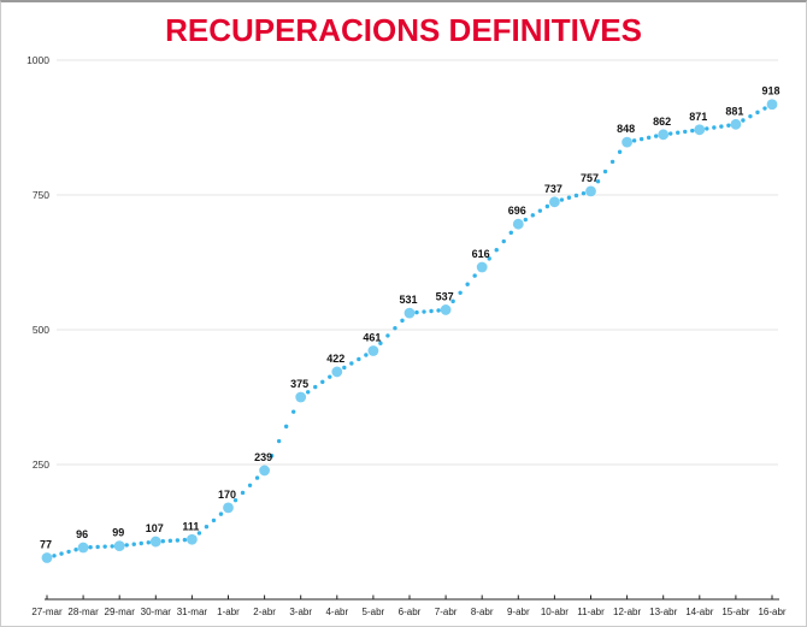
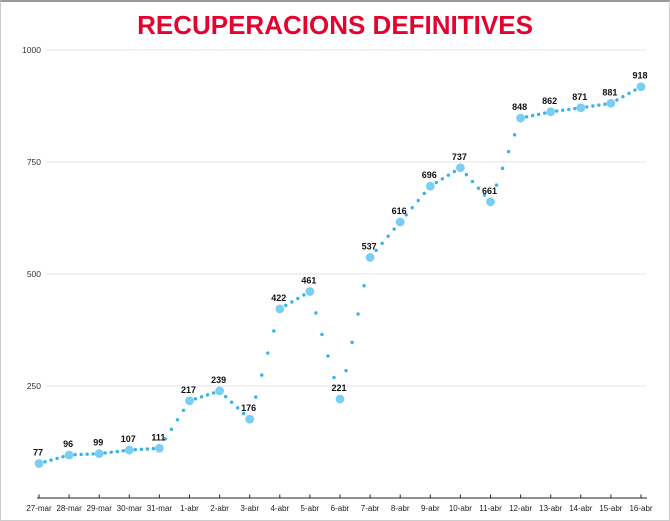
1-abr: 170 -> 217
3-abr: 375 -> 176
6-abr: 531 -> 221
11-abr: 757 -> 661
